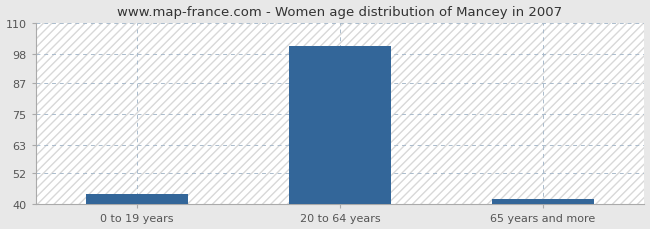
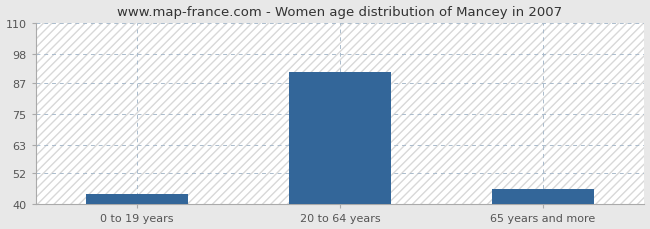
20 to 64 years: 101 -> 91
65 years and more: 42 -> 46
